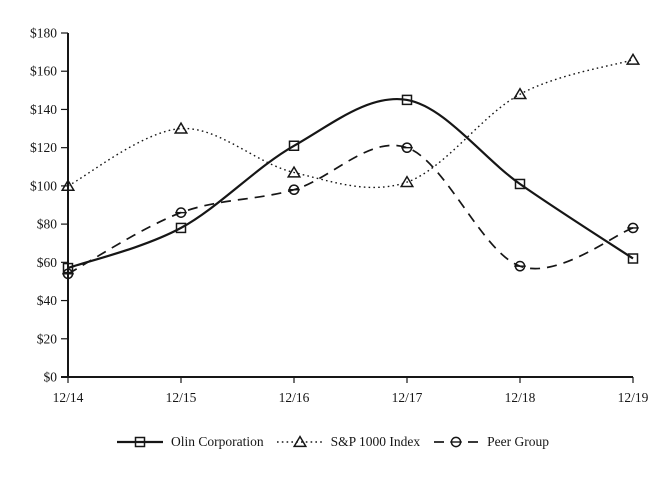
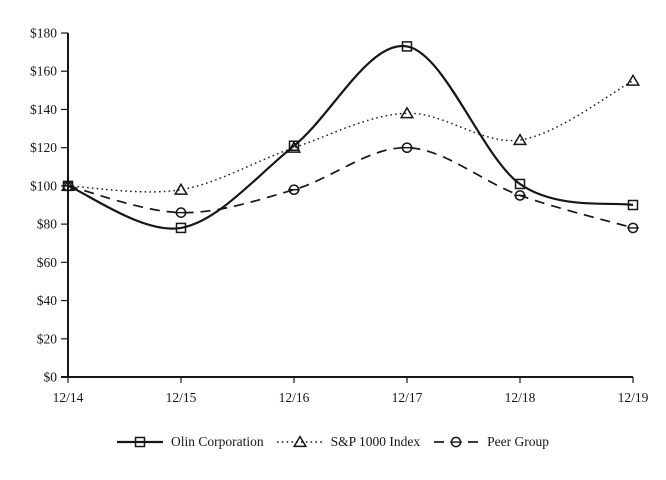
Olin Corporation/12/14: $57 -> $100
Peer Group/12/14: $54 -> $100
S&P 1000 Index/12/15: $130 -> $98
S&P 1000 Index/12/16: $107 -> $120
Olin Corporation/12/17: $145 -> $173
S&P 1000 Index/12/17: $102 -> $138
S&P 1000 Index/12/18: $148 -> $124
Peer Group/12/18: $58 -> $95
Olin Corporation/12/19: $62 -> $90
S&P 1000 Index/12/19: $166 -> $155
